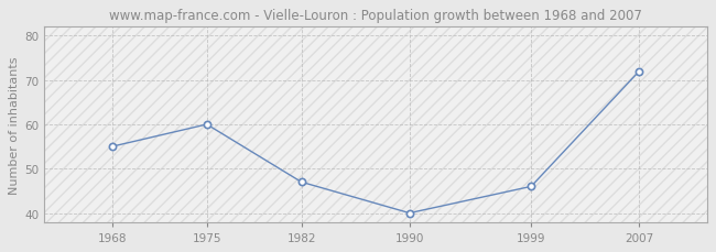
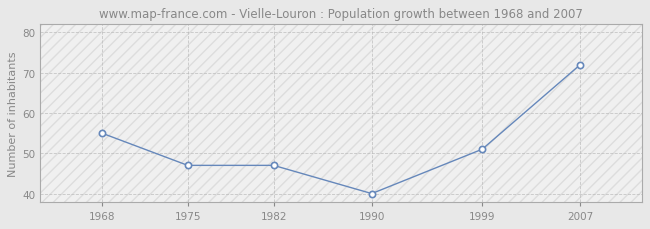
1975: 60 -> 47
1999: 46 -> 51
